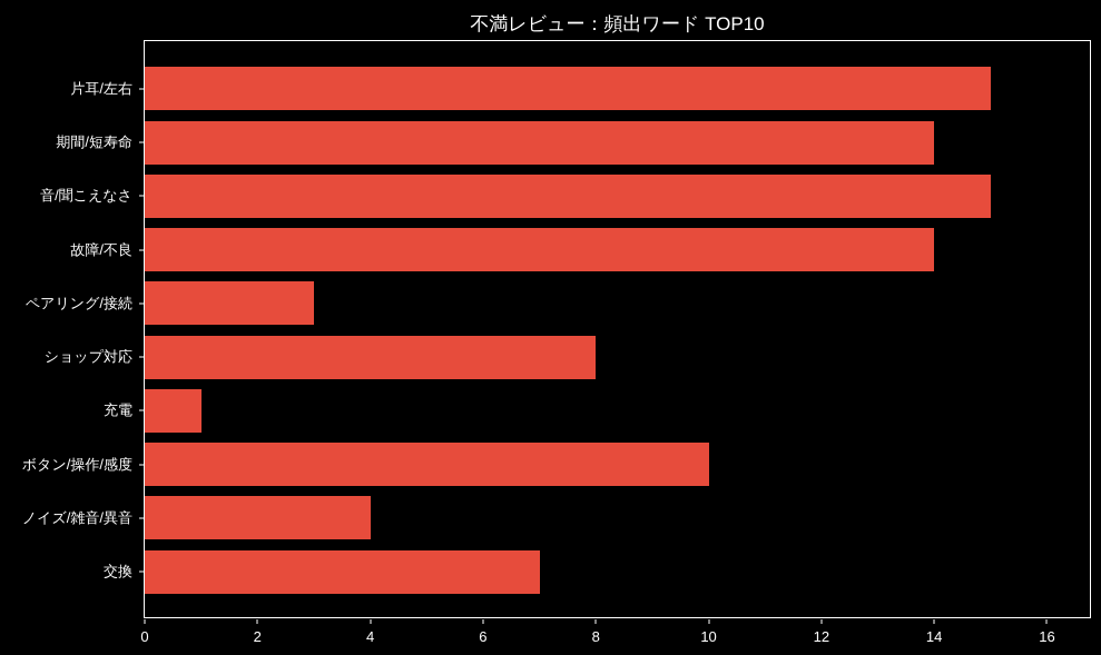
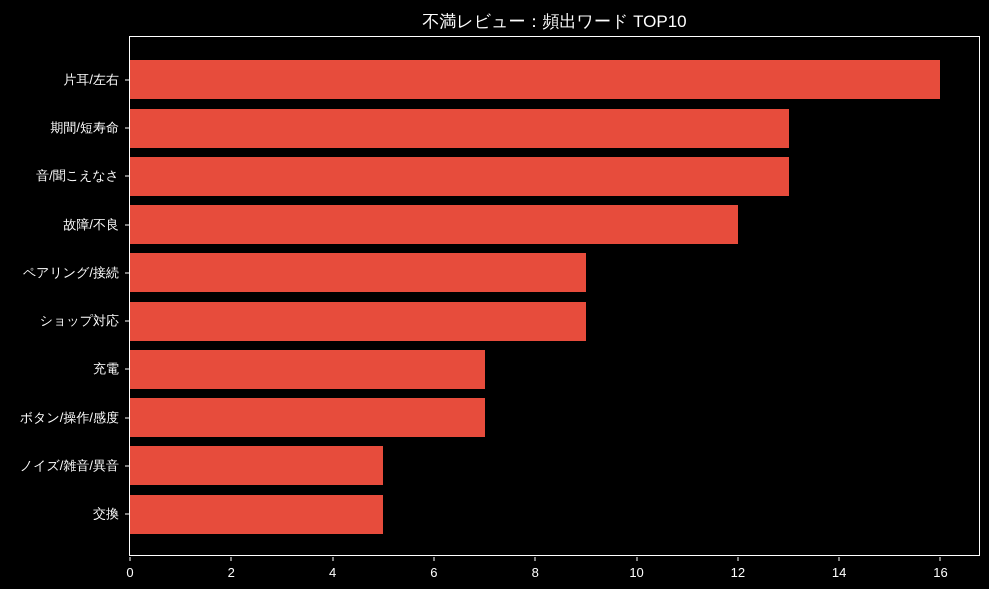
片耳/左右: 15 -> 16
期間/短寿命: 14 -> 13
音/聞こえなさ: 15 -> 13
故障/不良: 14 -> 12
ペアリング/接続: 3 -> 9
ショップ対応: 8 -> 9
充電: 1 -> 7
ボタン/操作/感度: 10 -> 7
ノイズ/雑音/異音: 4 -> 5
交換: 7 -> 5
